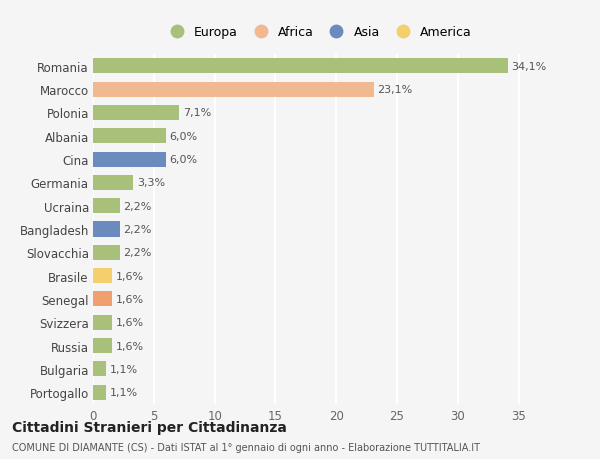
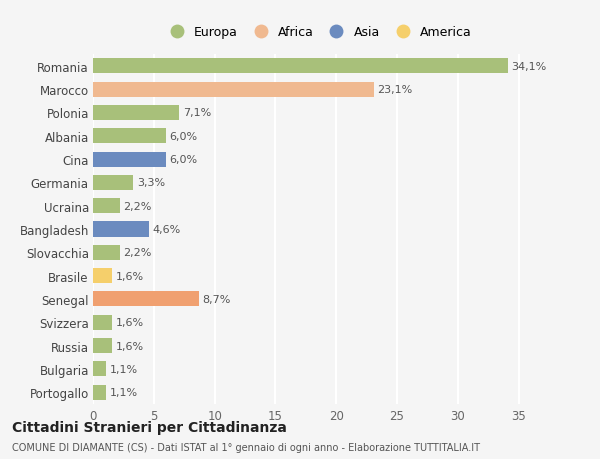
Bangladesh: 2,2% -> 4,6%
Senegal: 1,6% -> 8,7%
